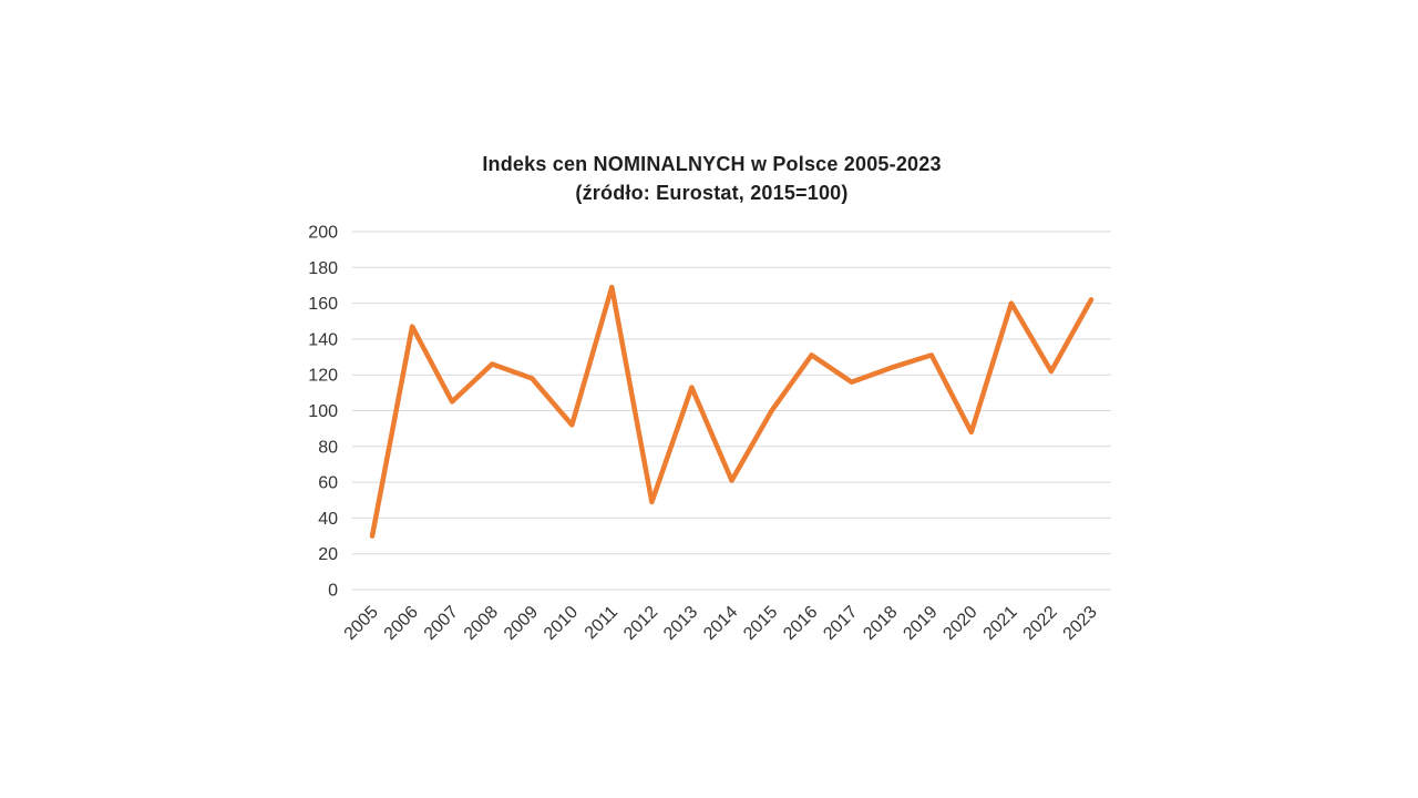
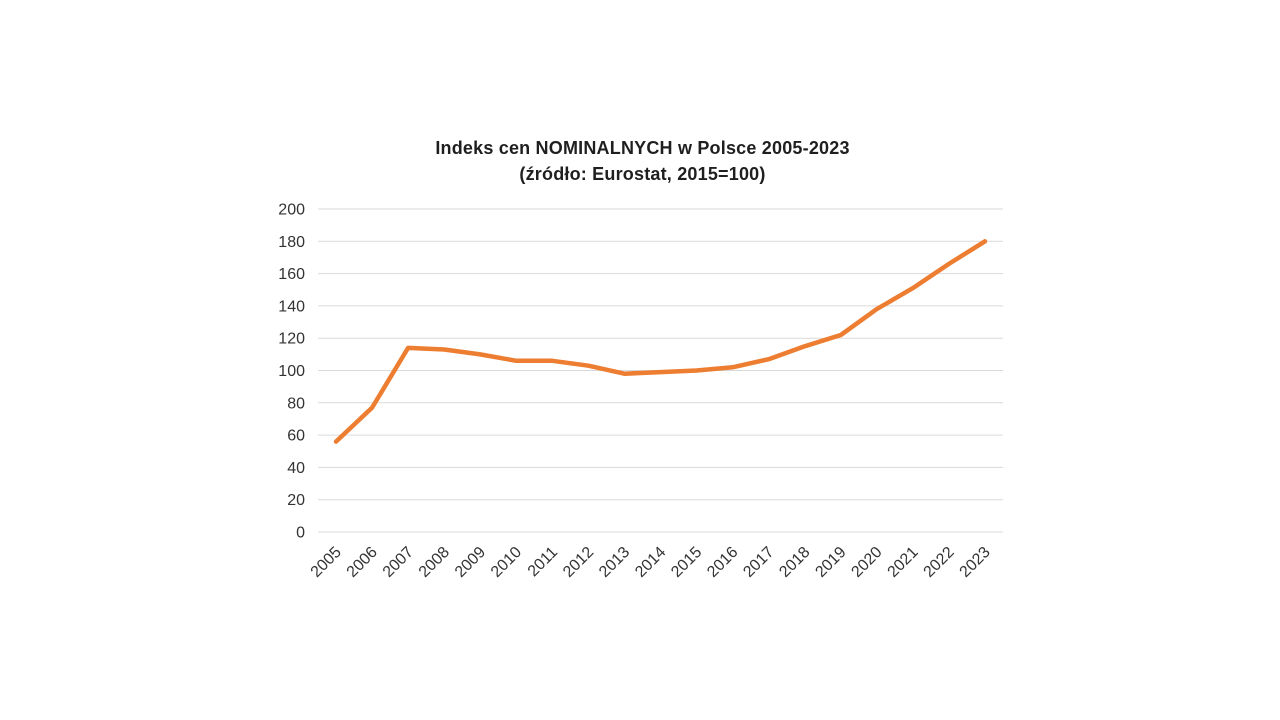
2005: 30 -> 56
2006: 147 -> 77
2007: 105 -> 114
2008: 126 -> 113
2009: 118 -> 110
2010: 92 -> 106
2011: 169 -> 106
2012: 49 -> 103
2013: 113 -> 98
2014: 61 -> 99
2016: 131 -> 102
2017: 116 -> 107
2018: 124 -> 115
2019: 131 -> 122
2020: 88 -> 138
2021: 160 -> 151
2022: 122 -> 166
2023: 162 -> 180
